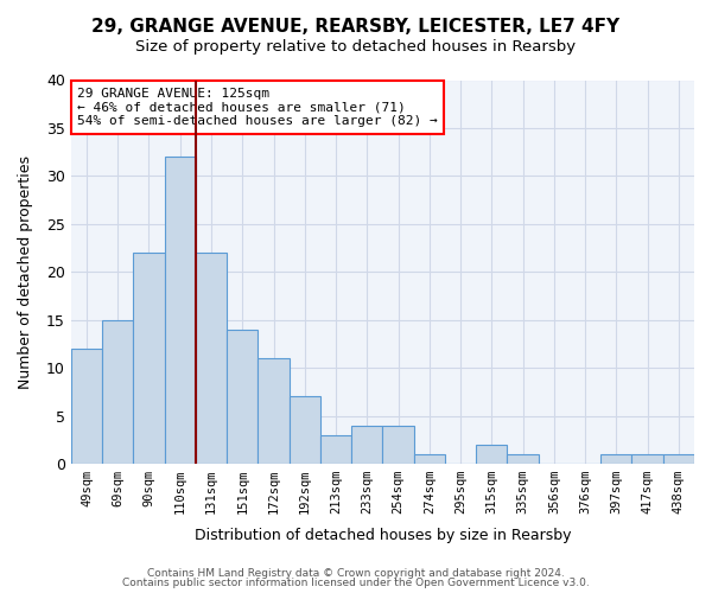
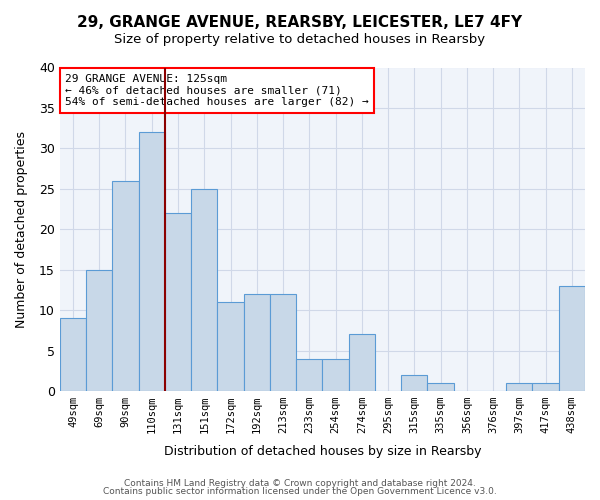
49sqm: 12 -> 9
90sqm: 22 -> 26
151sqm: 14 -> 25
192sqm: 7 -> 12
213sqm: 3 -> 12
274sqm: 1 -> 7
438sqm: 1 -> 13
